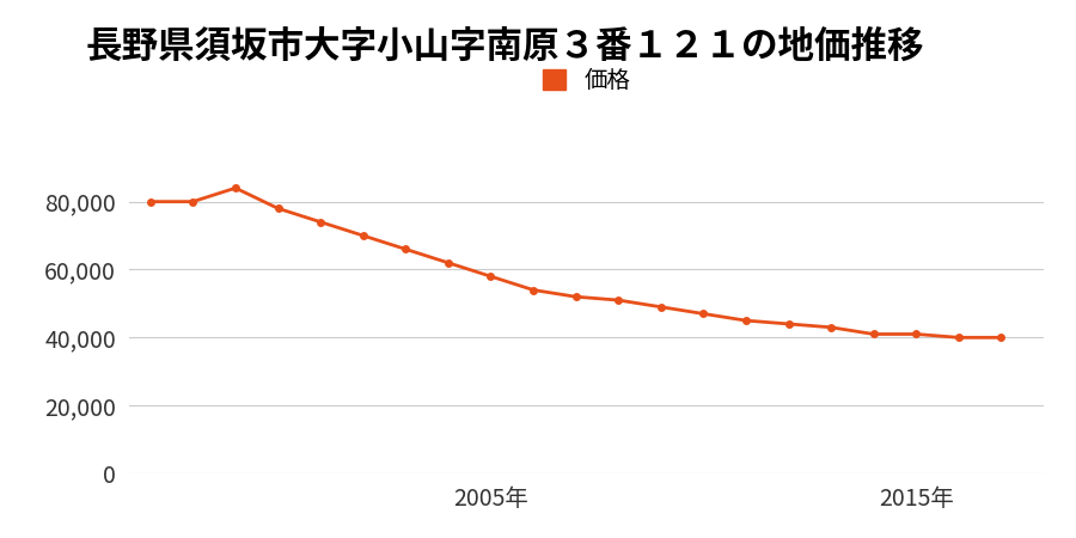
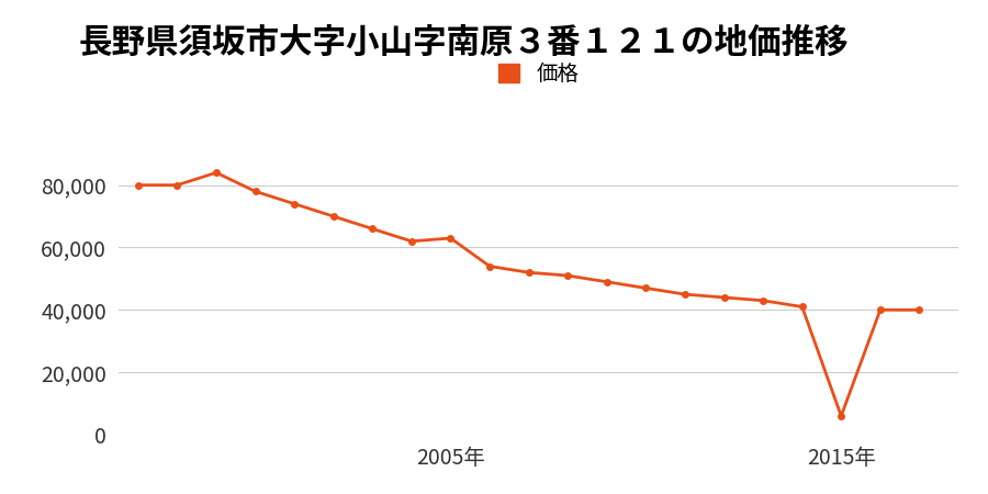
2005年: 58,000 -> 63,000
2015年: 41,000 -> 6,000
